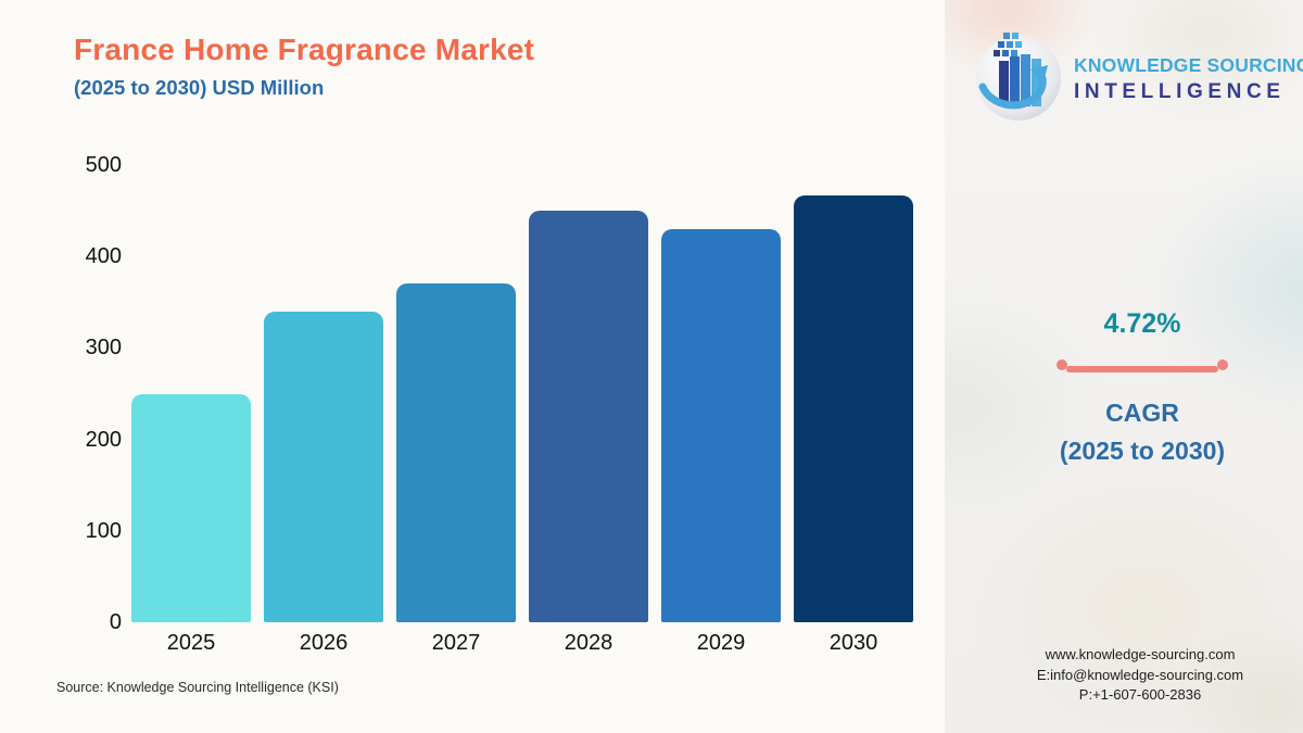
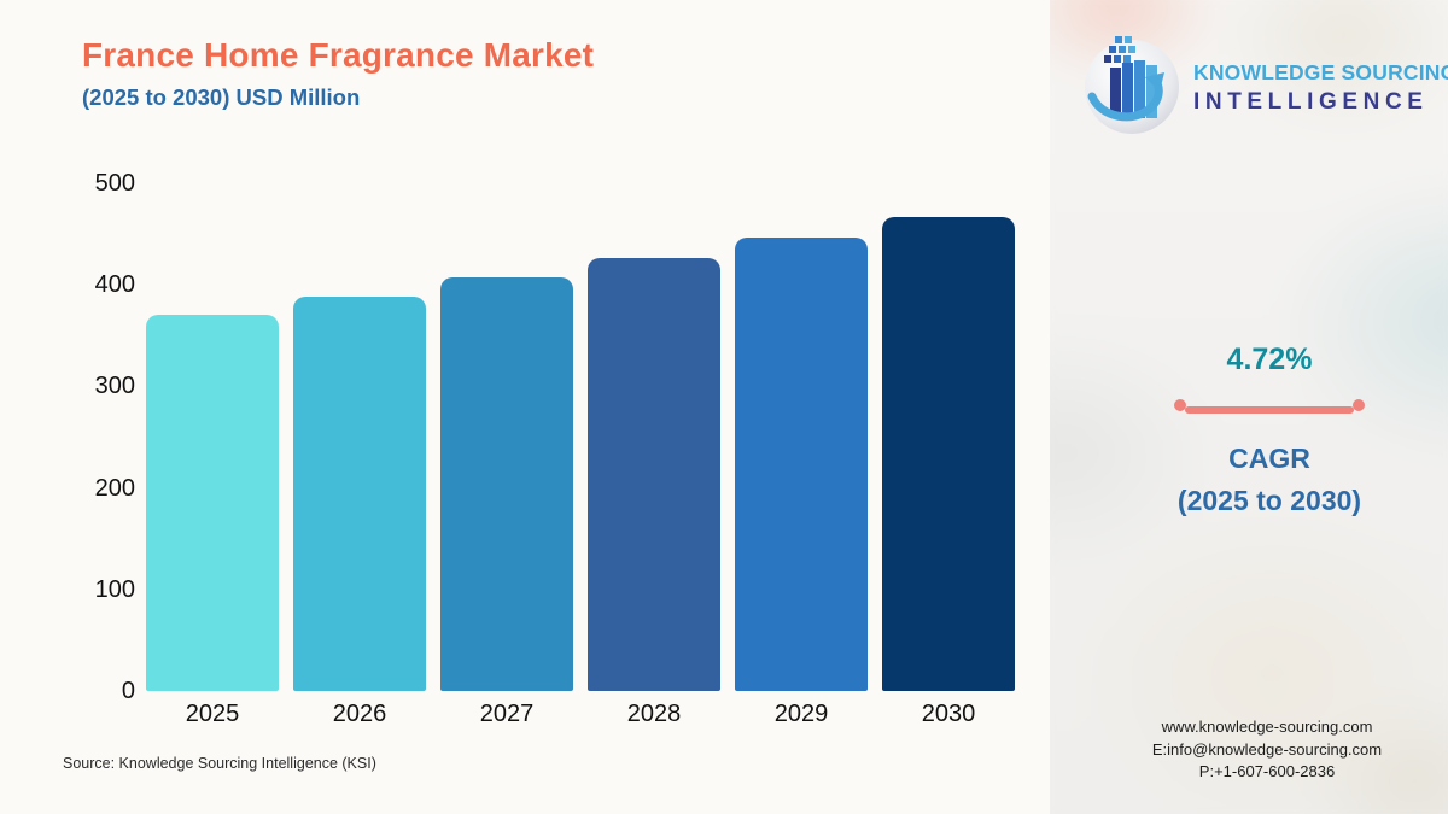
2025: 250 -> 370
2026: 340 -> 390
2027: 370 -> 410
2028: 450 -> 430
2029: 430 -> 450
